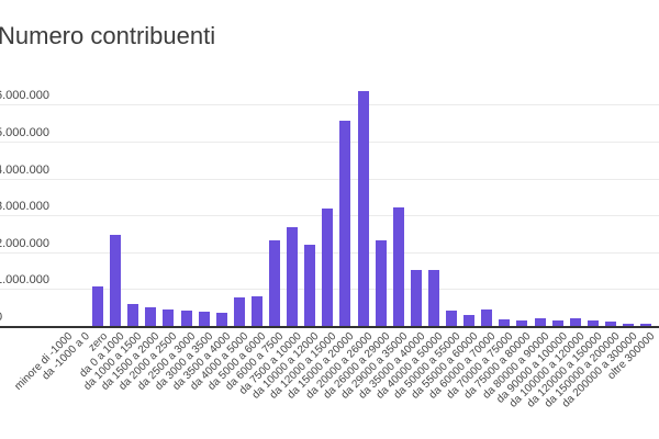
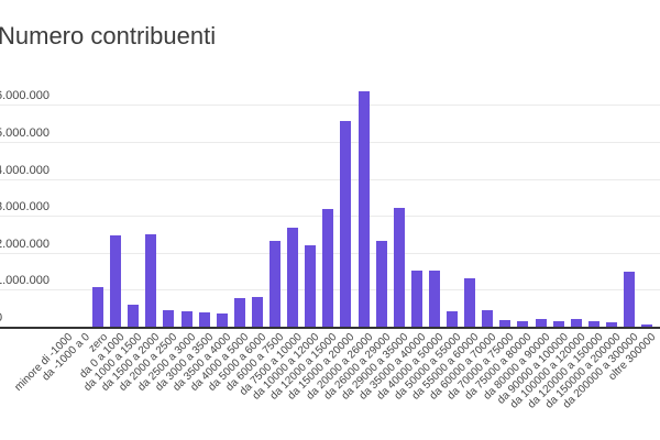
da 1500 a 2000: 500000 -> 2500000
da 55000 a 60000: 300000 -> 1300000
da 200000 a 300000: 100000 -> 1500000
